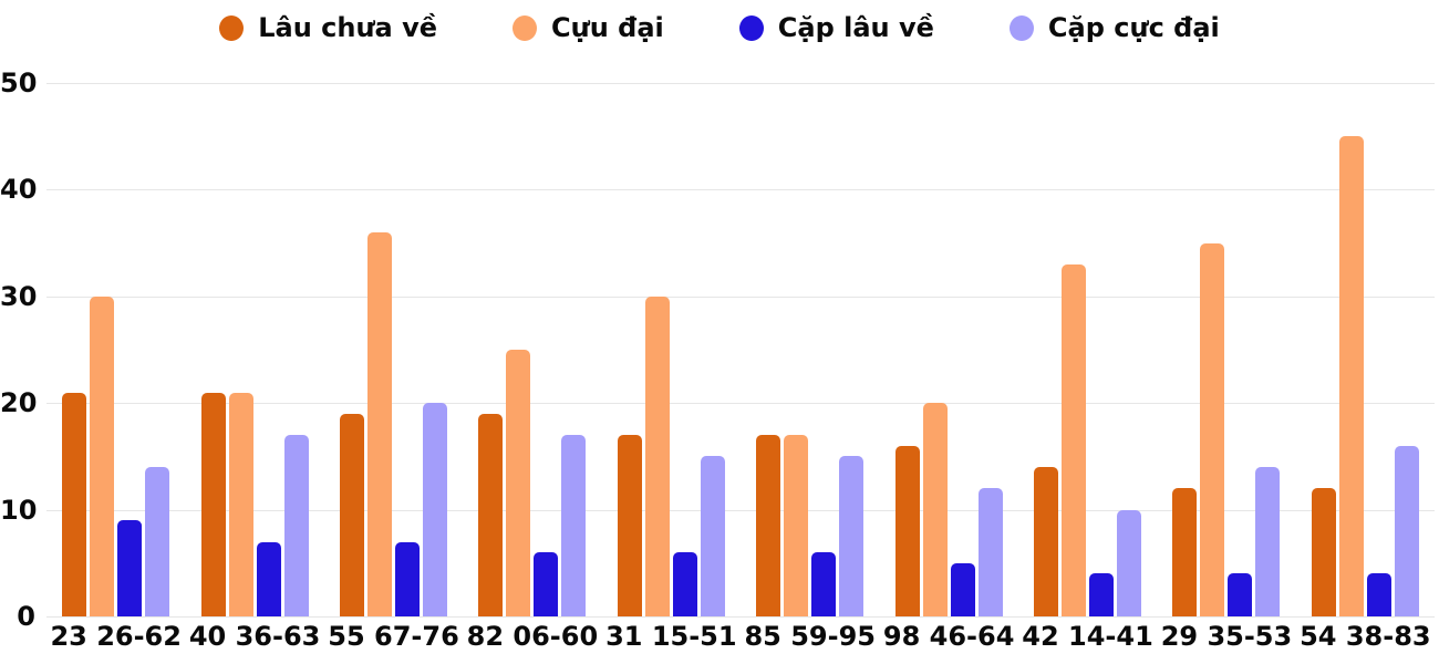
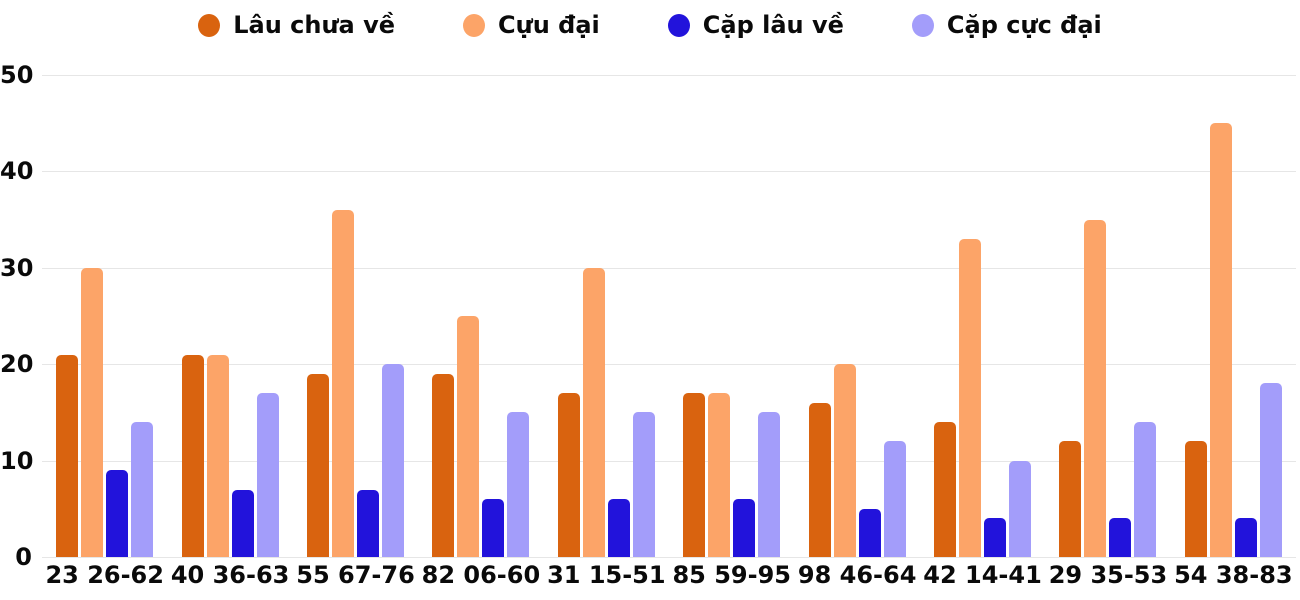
Cặp cực đại/82 06-60: 17 -> 15
Cặp cực đại/54 38-83: 16 -> 18
